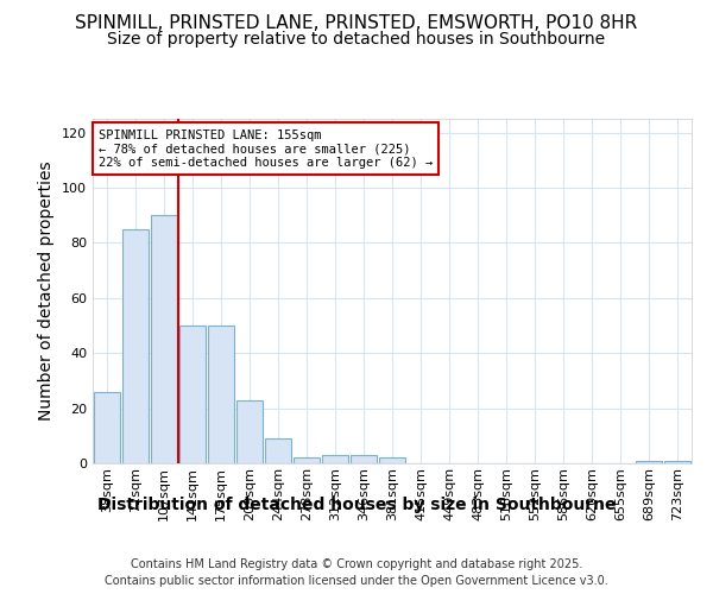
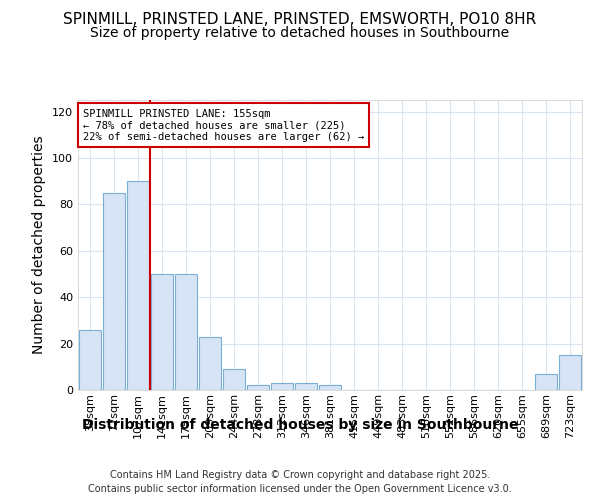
689sqm: 1 -> 7
723sqm: 1 -> 15
